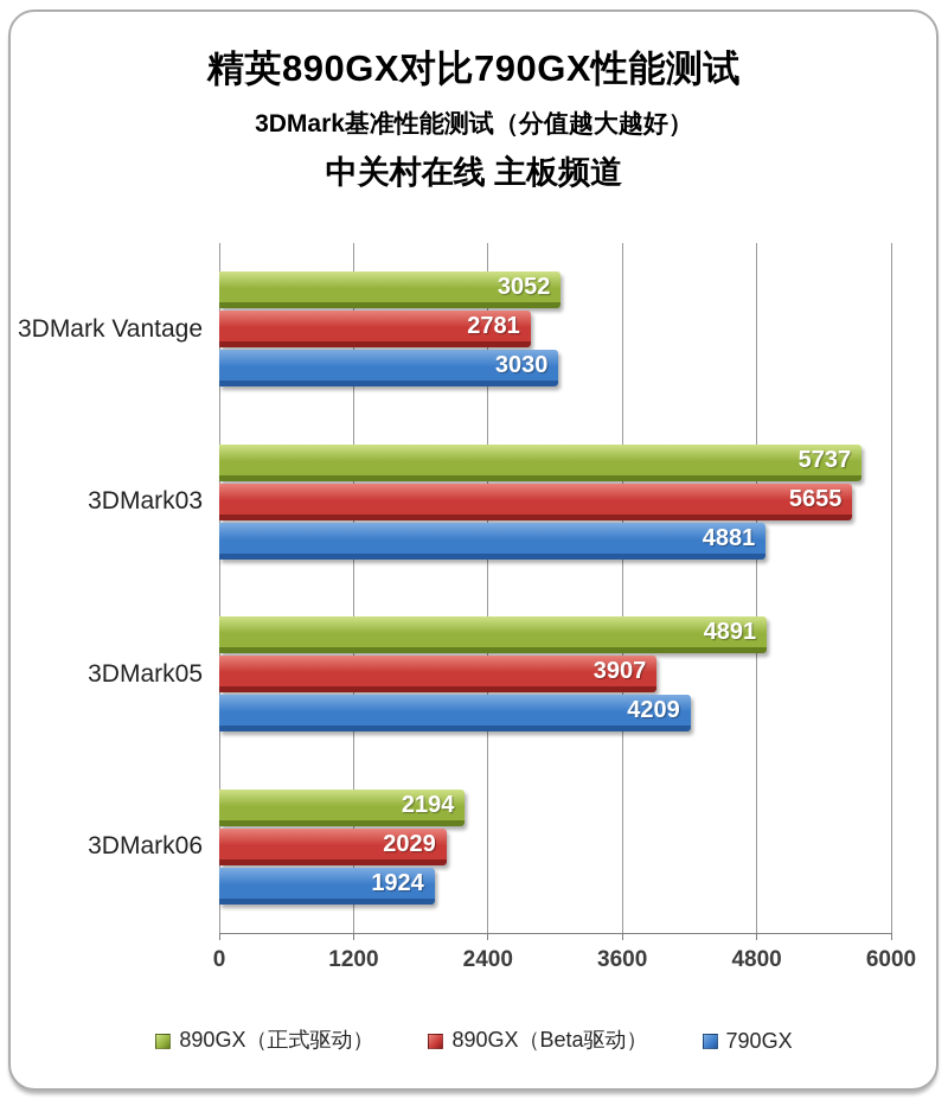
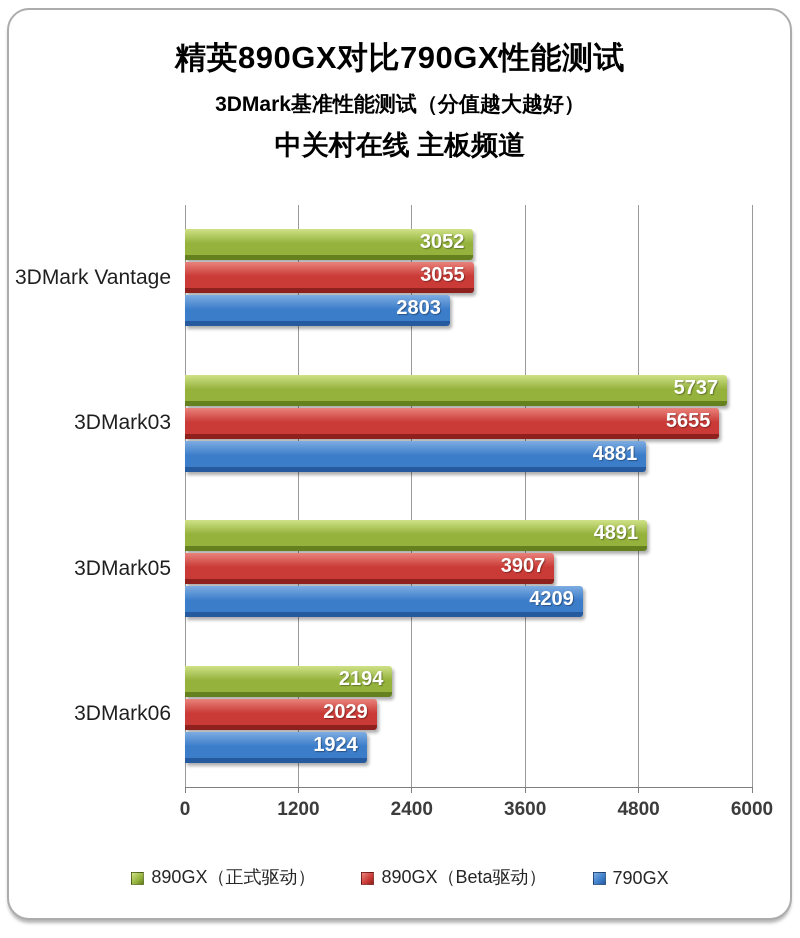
890GX（Beta驱动）/3DMark Vantage: 2781 -> 3055
790GX/3DMark Vantage: 3030 -> 2803
